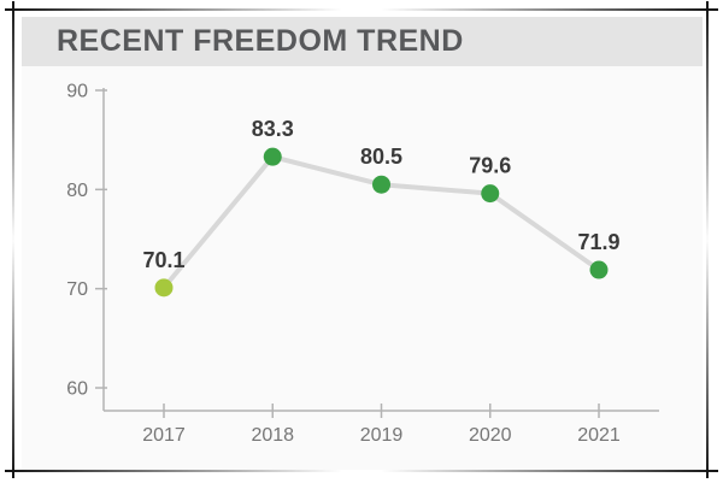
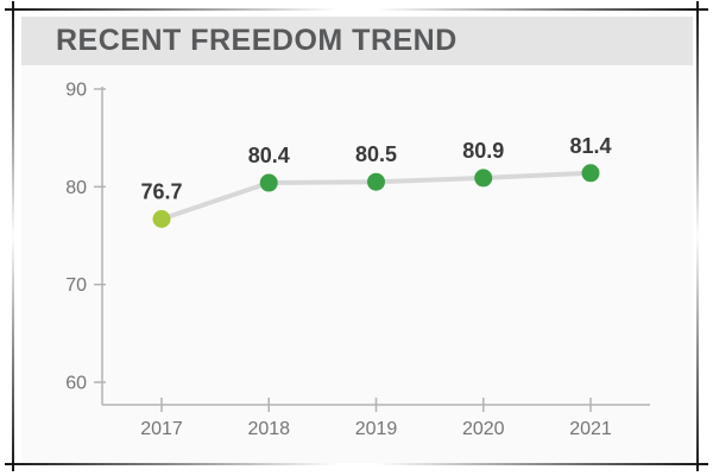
2017: 70.1 -> 76.7
2018: 83.3 -> 80.4
2020: 79.6 -> 80.9
2021: 71.9 -> 81.4
